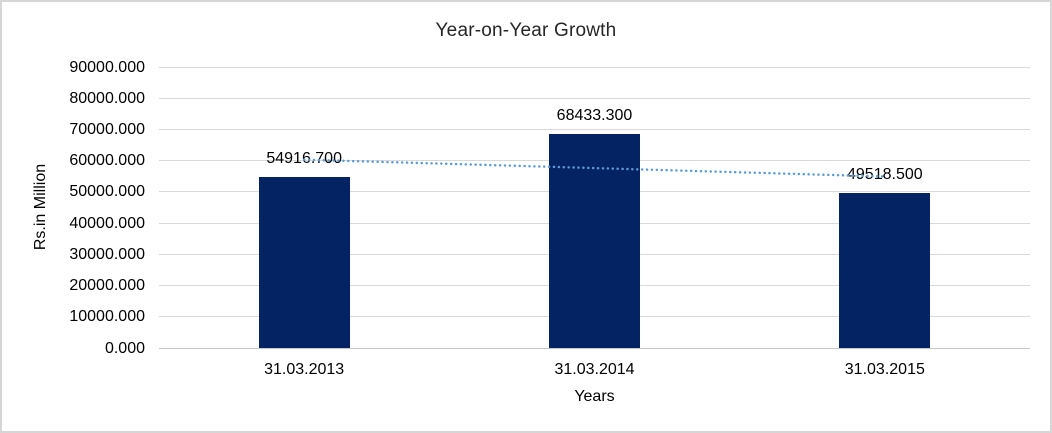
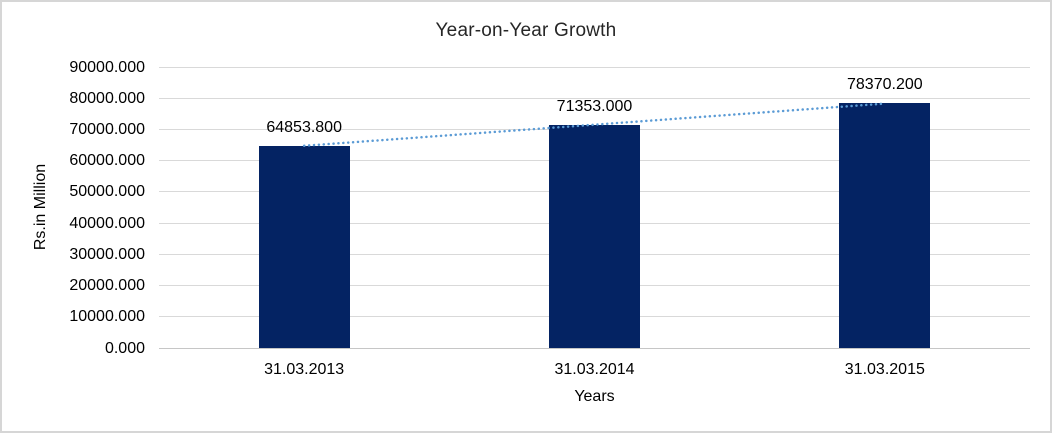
31.03.2013: 54916.700 -> 64853.800
31.03.2014: 68433.300 -> 71353.000
31.03.2015: 49518.500 -> 78370.200
